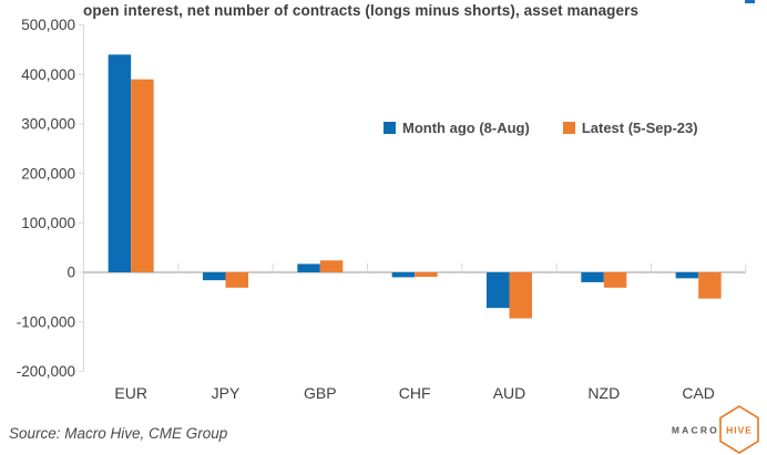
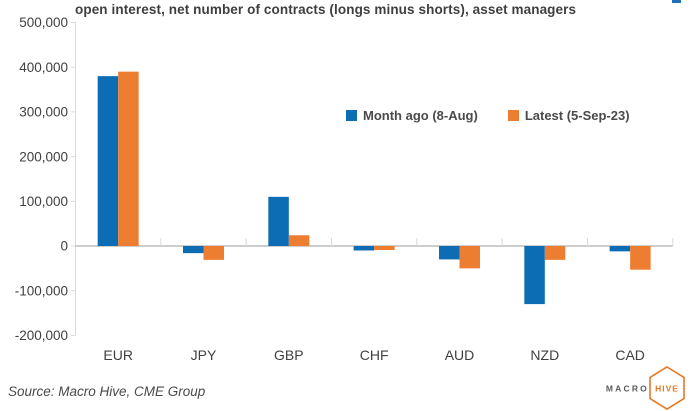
Month ago (8-Aug)/EUR: 440000 -> 380000
Month ago (8-Aug)/GBP: 20000 -> 110000
Month ago (8-Aug)/AUD: -70000 -> -30000
Latest (5-Sep-23)/AUD: -90000 -> -50000
Month ago (8-Aug)/NZD: -20000 -> -130000
